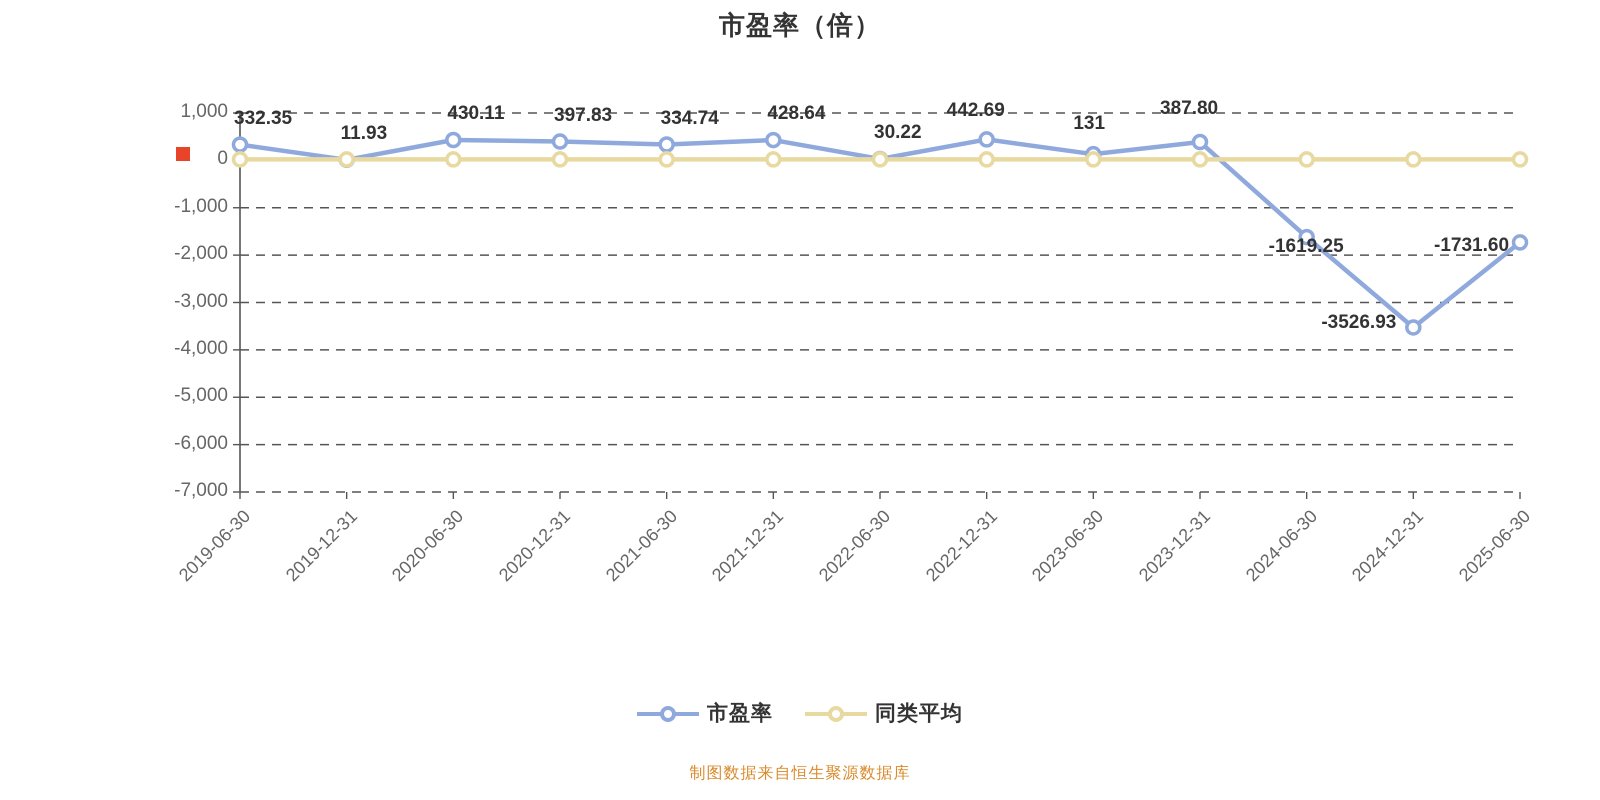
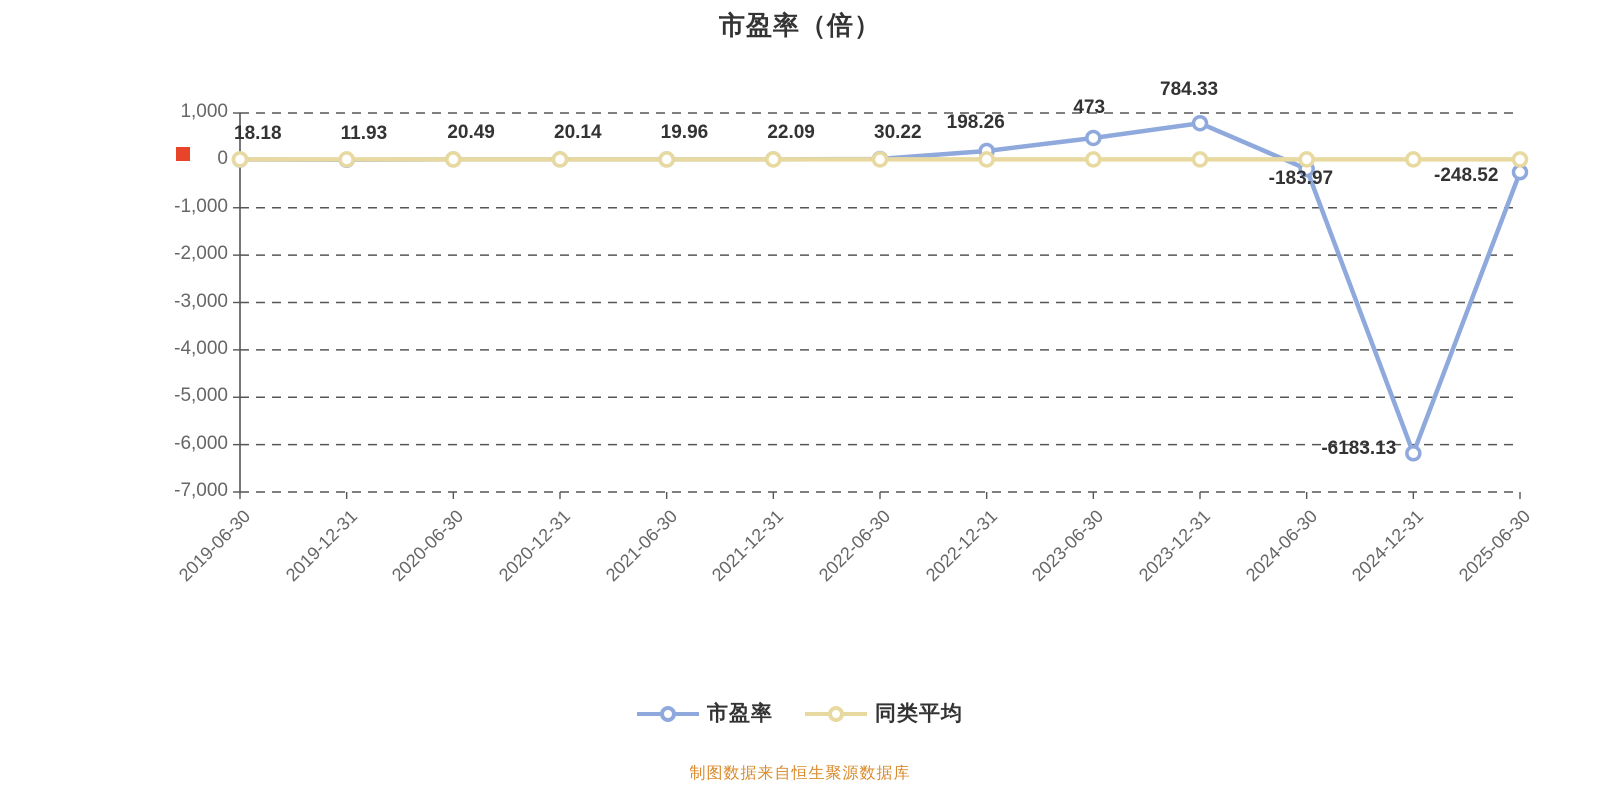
市盈率/2019-06-30: 332.35 -> 18.18
市盈率/2020-06-30: 430.11 -> 20.49
市盈率/2020-12-31: 397.83 -> 20.14
市盈率/2021-06-30: 334.74 -> 19.96
市盈率/2021-12-31: 428.64 -> 22.09
市盈率/2022-12-31: 442.69 -> 198.26
市盈率/2023-06-30: 131 -> 473
市盈率/2023-12-31: 387.80 -> 784.33
市盈率/2024-06-30: -1619.25 -> -183.97
市盈率/2024-12-31: -3526.93 -> -6183.13
市盈率/2025-06-30: -1731.60 -> -248.52
